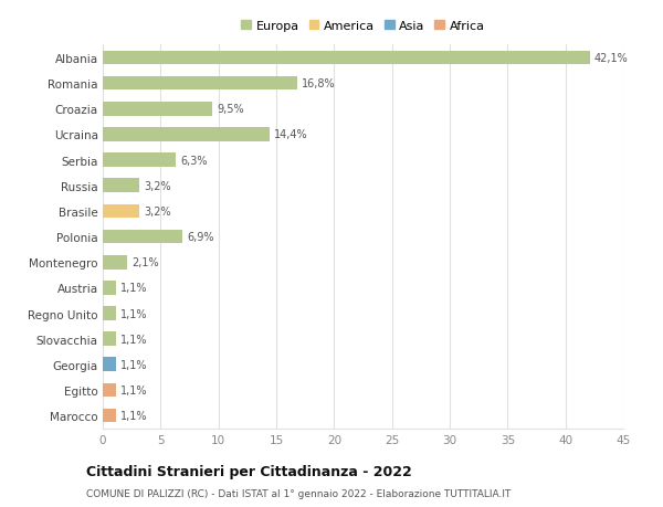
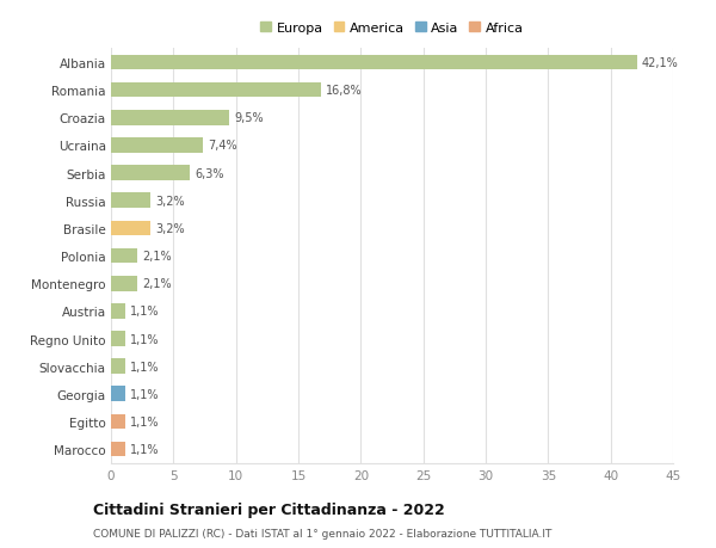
Ucraina: 14,4% -> 7,4%
Polonia: 6,9% -> 2,1%
